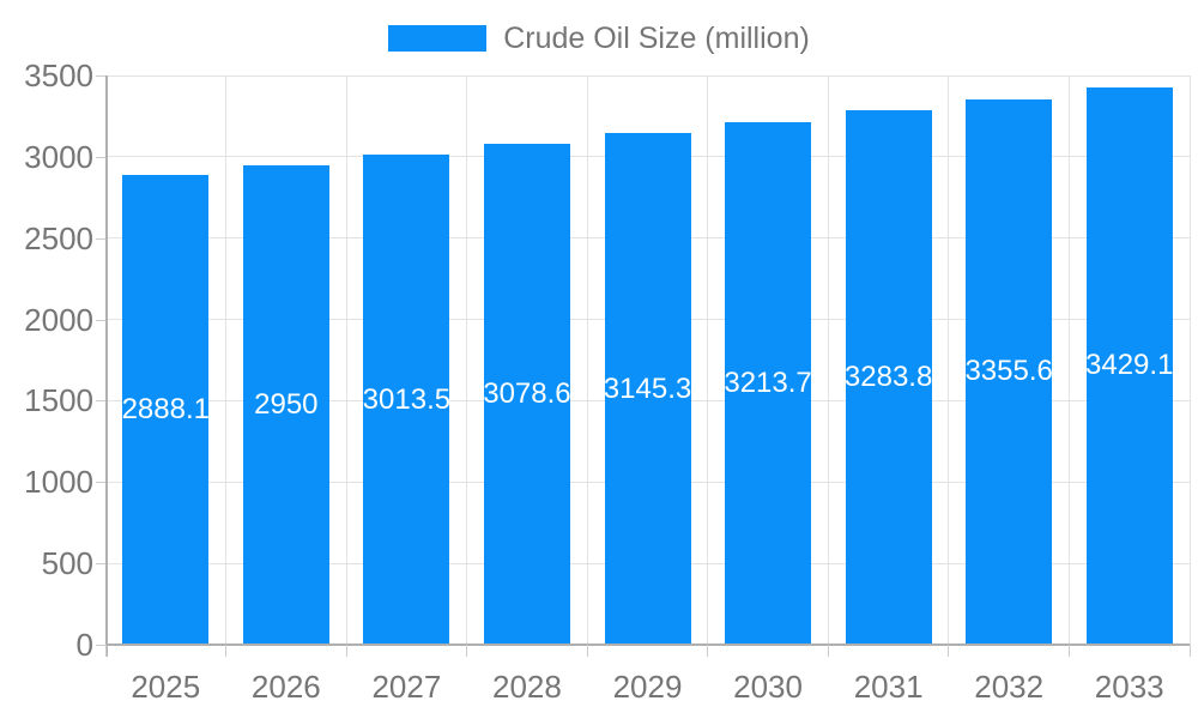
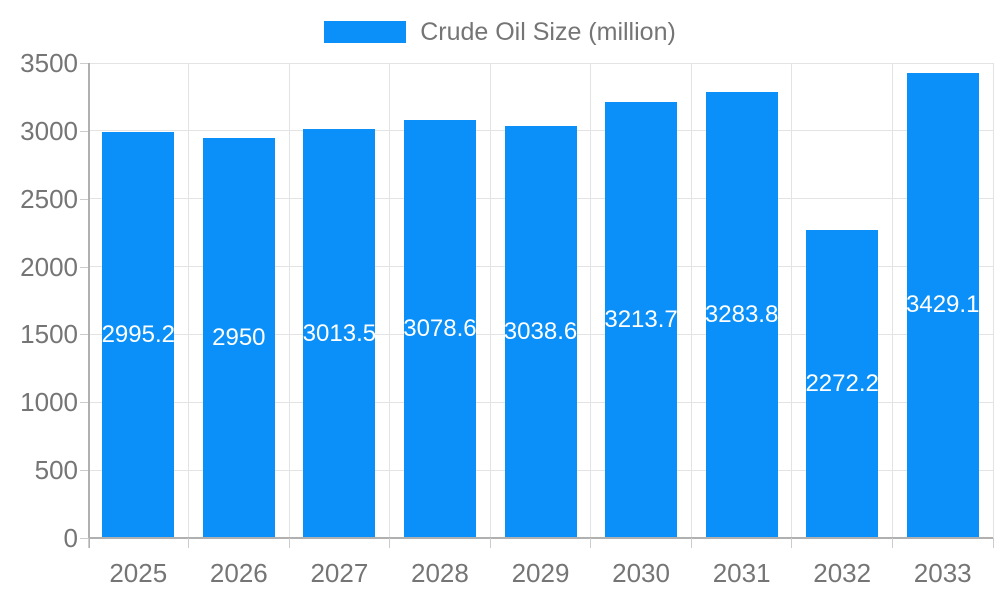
2025: 2888.1 -> 2995.2
2029: 3145.3 -> 3038.6
2032: 3355.6 -> 2272.2
